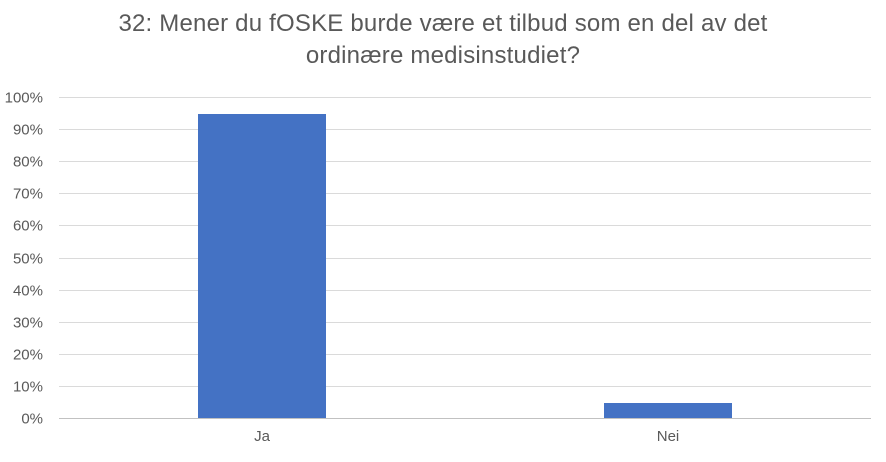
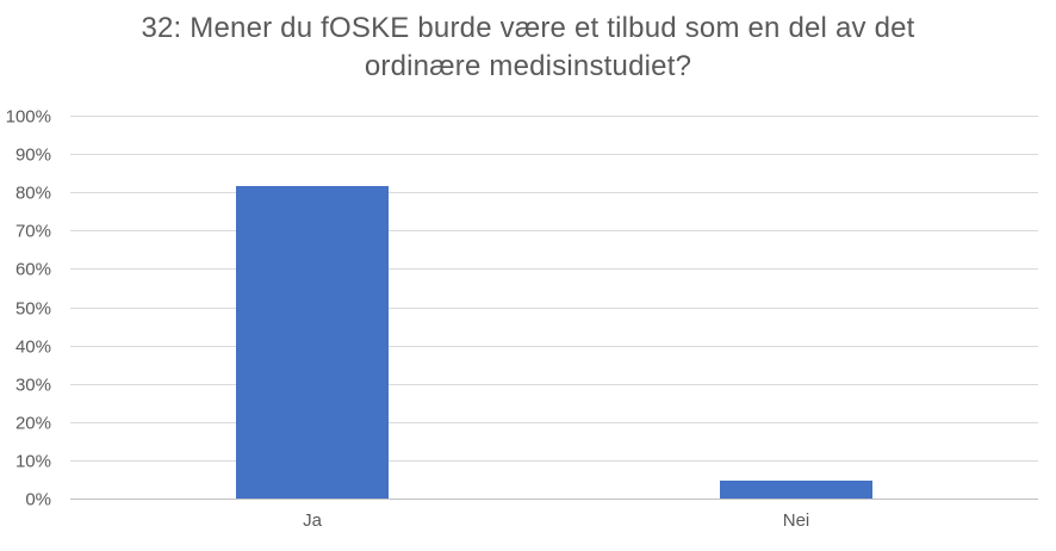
Ja: 95% -> 82%
